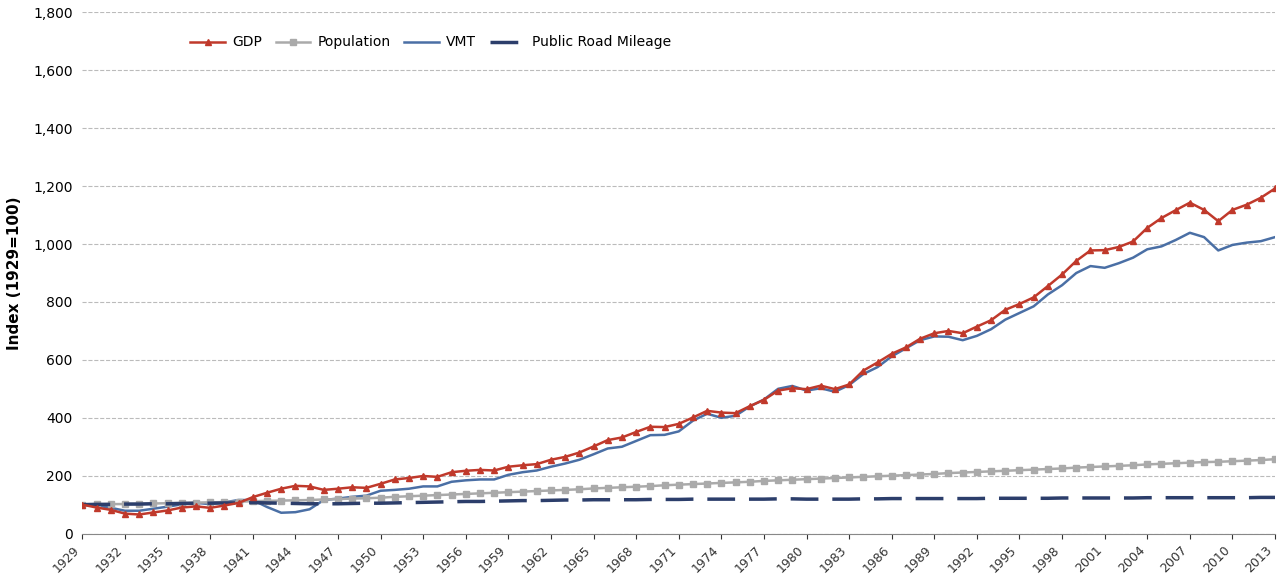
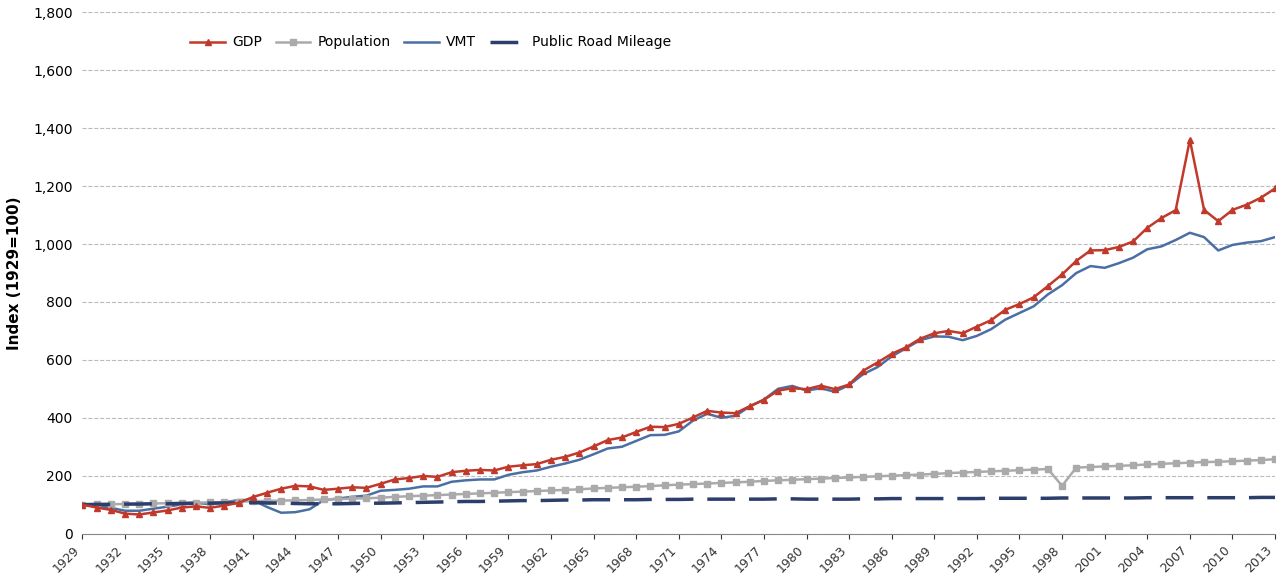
Population/1998: 225 -> 165
GDP/2007: 1,143 -> 1,360
